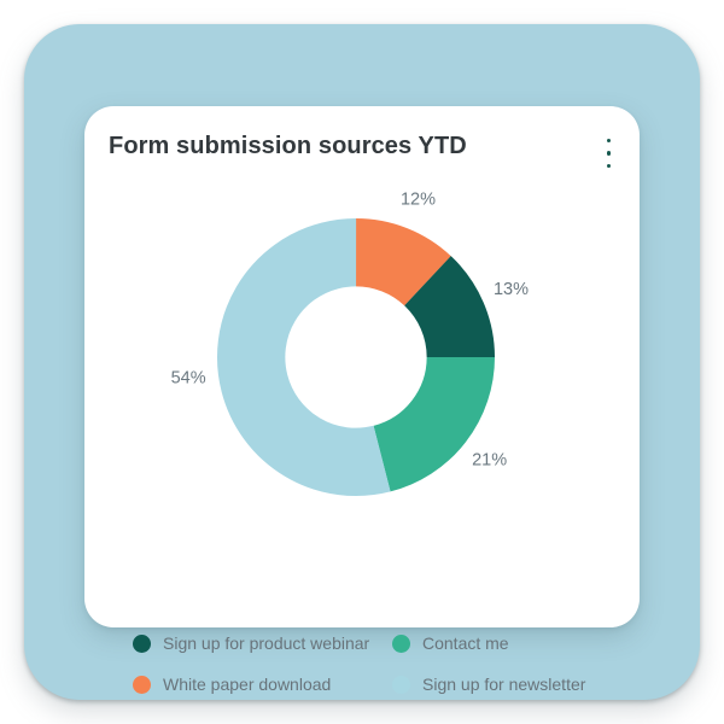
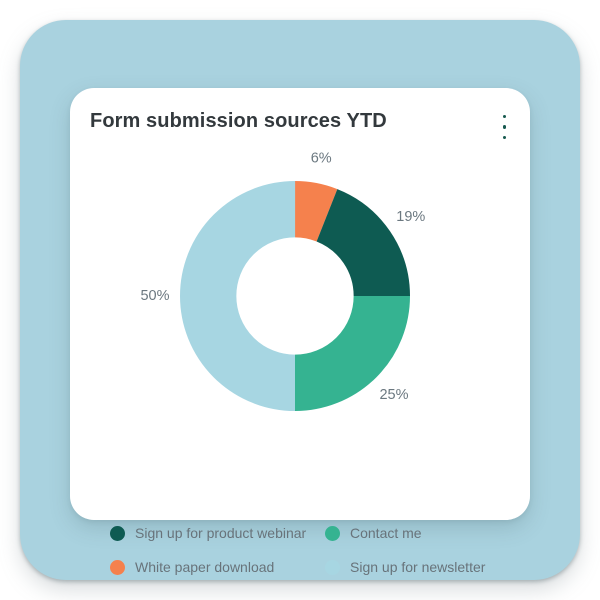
White paper download: 12% -> 6%
Sign up for product webinar: 13% -> 19%
Contact me: 21% -> 25%
Sign up for newsletter: 54% -> 50%
